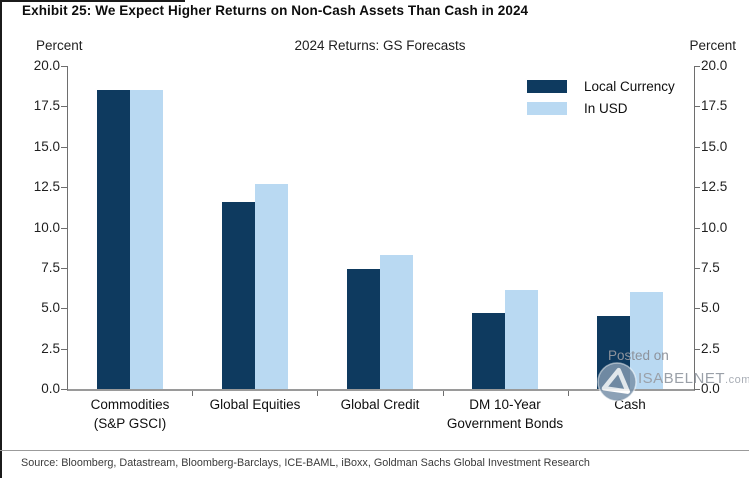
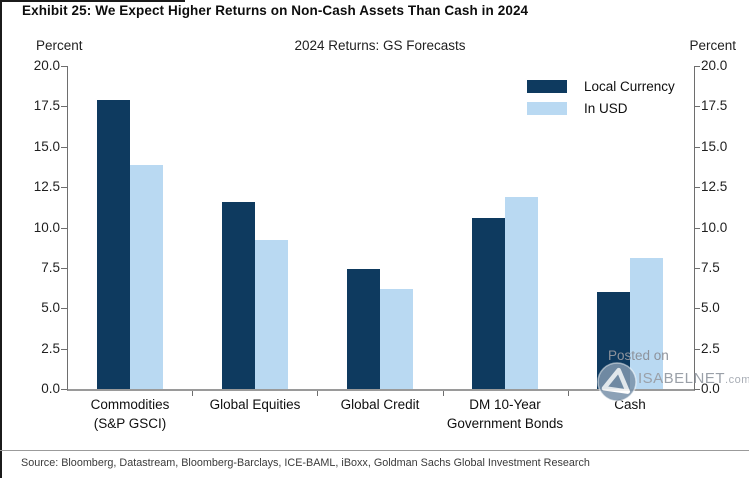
Local Currency/Commodities (S&P GSCI): 18.5 -> 17.9
In USD/Commodities (S&P GSCI): 18.5 -> 13.9
In USD/Global Equities: 12.7 -> 9.2
In USD/Global Credit: 8.3 -> 6.2
Local Currency/DM 10-Year Government Bonds: 4.7 -> 10.6
In USD/DM 10-Year Government Bonds: 6.1 -> 11.9
Local Currency/Cash: 4.5 -> 6.0
In USD/Cash: 6.0 -> 8.1
